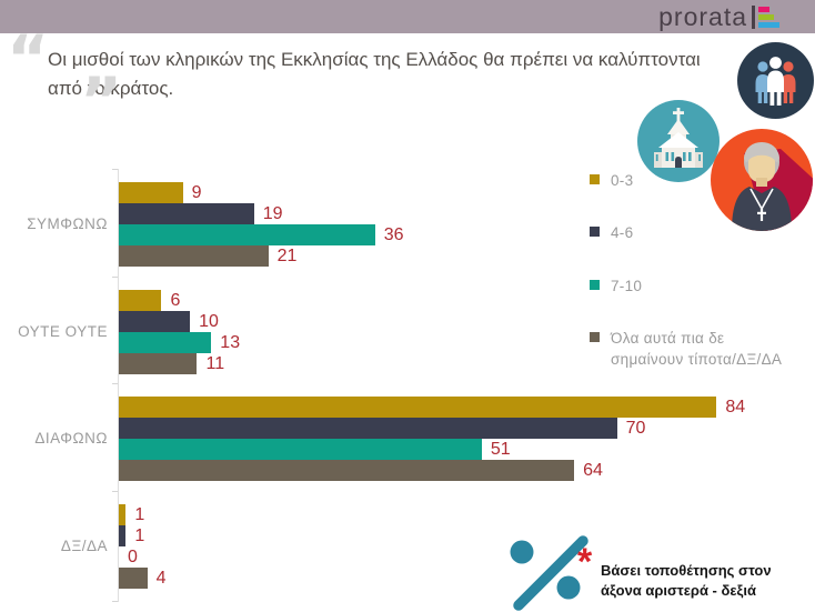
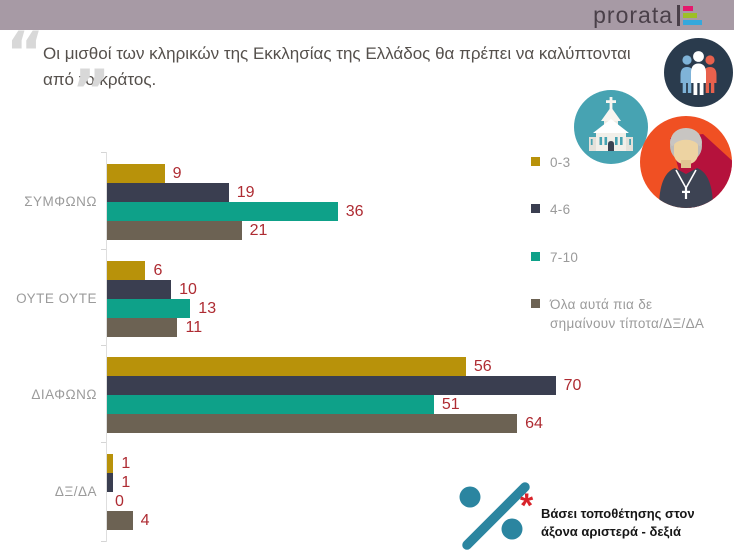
0-3/ΔΙΑΦΩΝΩ: 84 -> 56
